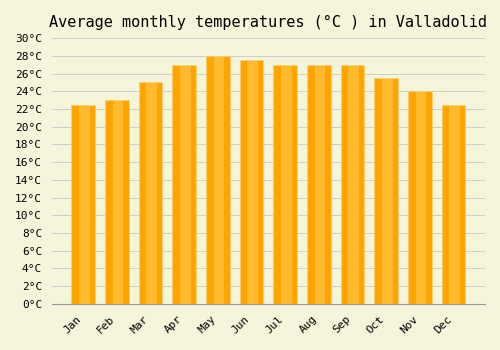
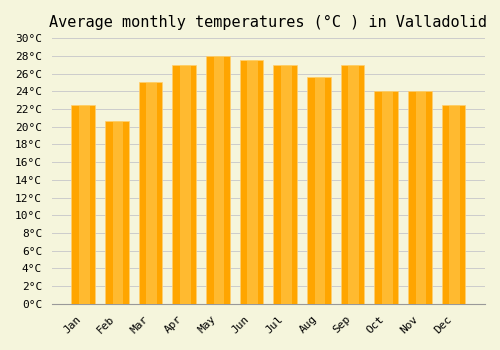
Feb: 23.0°C -> 20.6°C
Aug: 27.0°C -> 25.6°C
Oct: 25.5°C -> 24.0°C
